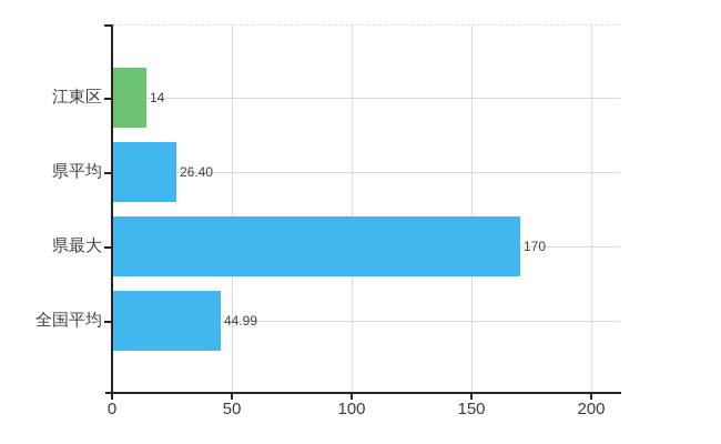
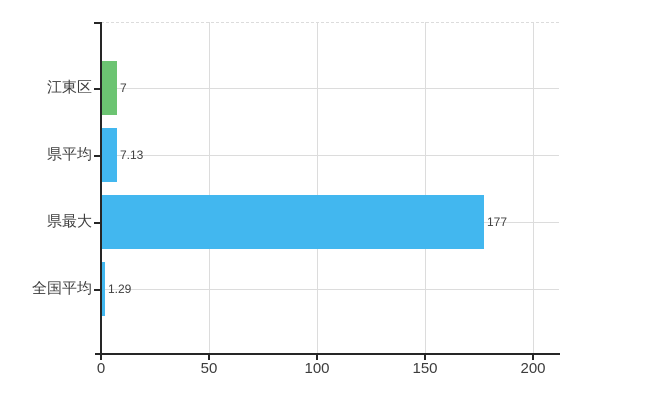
江東区: 14 -> 7
県平均: 26.40 -> 7.13
県最大: 170 -> 177
全国平均: 44.99 -> 1.29
